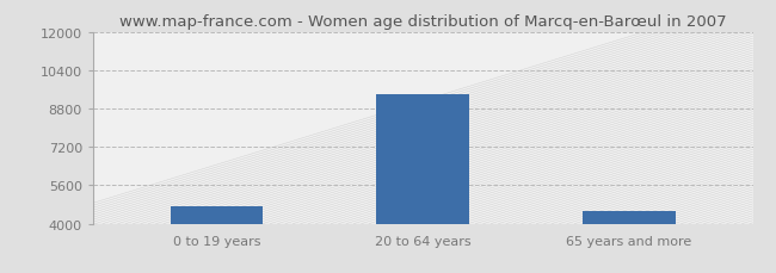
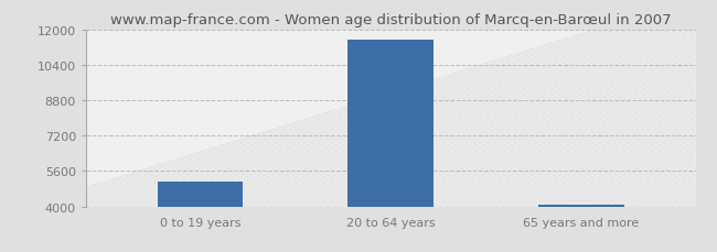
0 to 19 years: 4750 -> 5100
20 to 64 years: 9400 -> 11550
65 years and more: 4550 -> 4100
